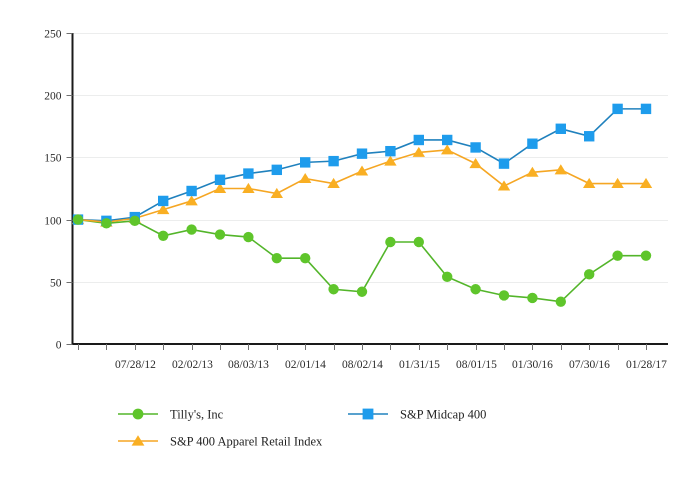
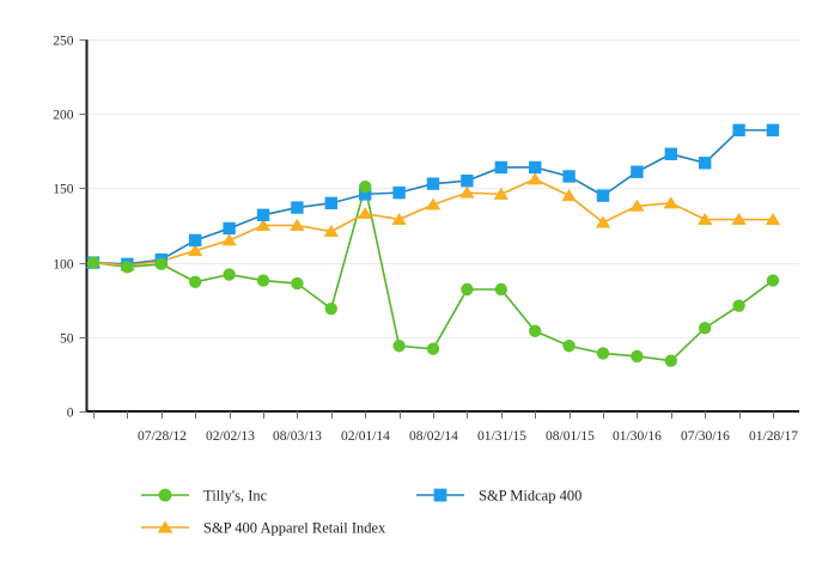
Tilly's, Inc/02/01/14: 69 -> 151
S&P 400 Apparel Retail Index/01/31/15: 154 -> 146
Tilly's, Inc/01/28/17: 71 -> 88
